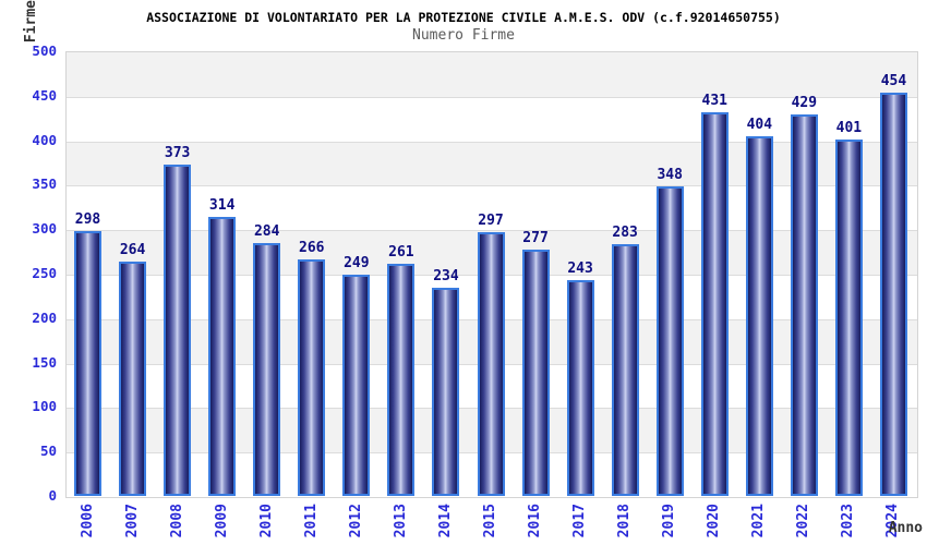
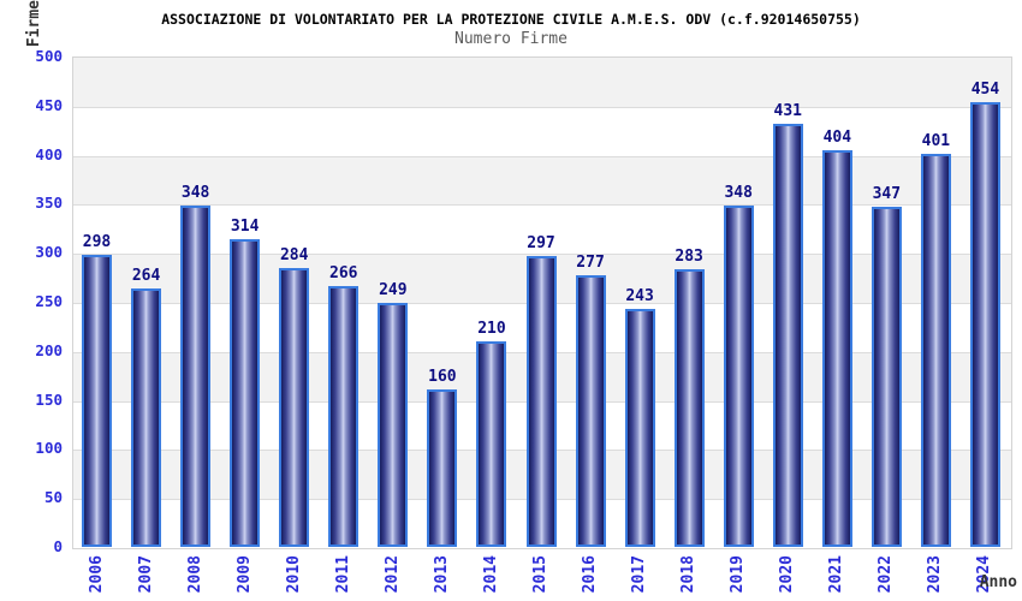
2008: 373 -> 348
2013: 261 -> 160
2014: 234 -> 210
2022: 429 -> 347
